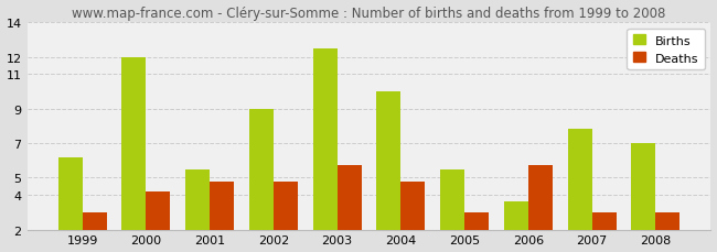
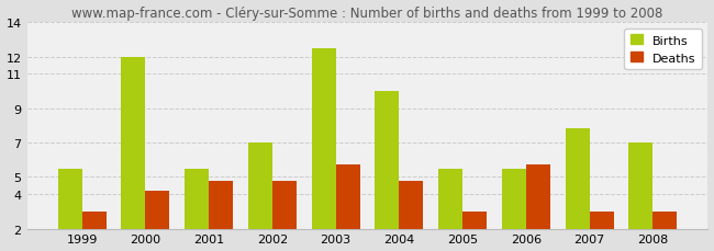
Births/1999: 6.2 -> 5.5
Births/2002: 9.0 -> 7.0
Births/2006: 3.6 -> 5.5
